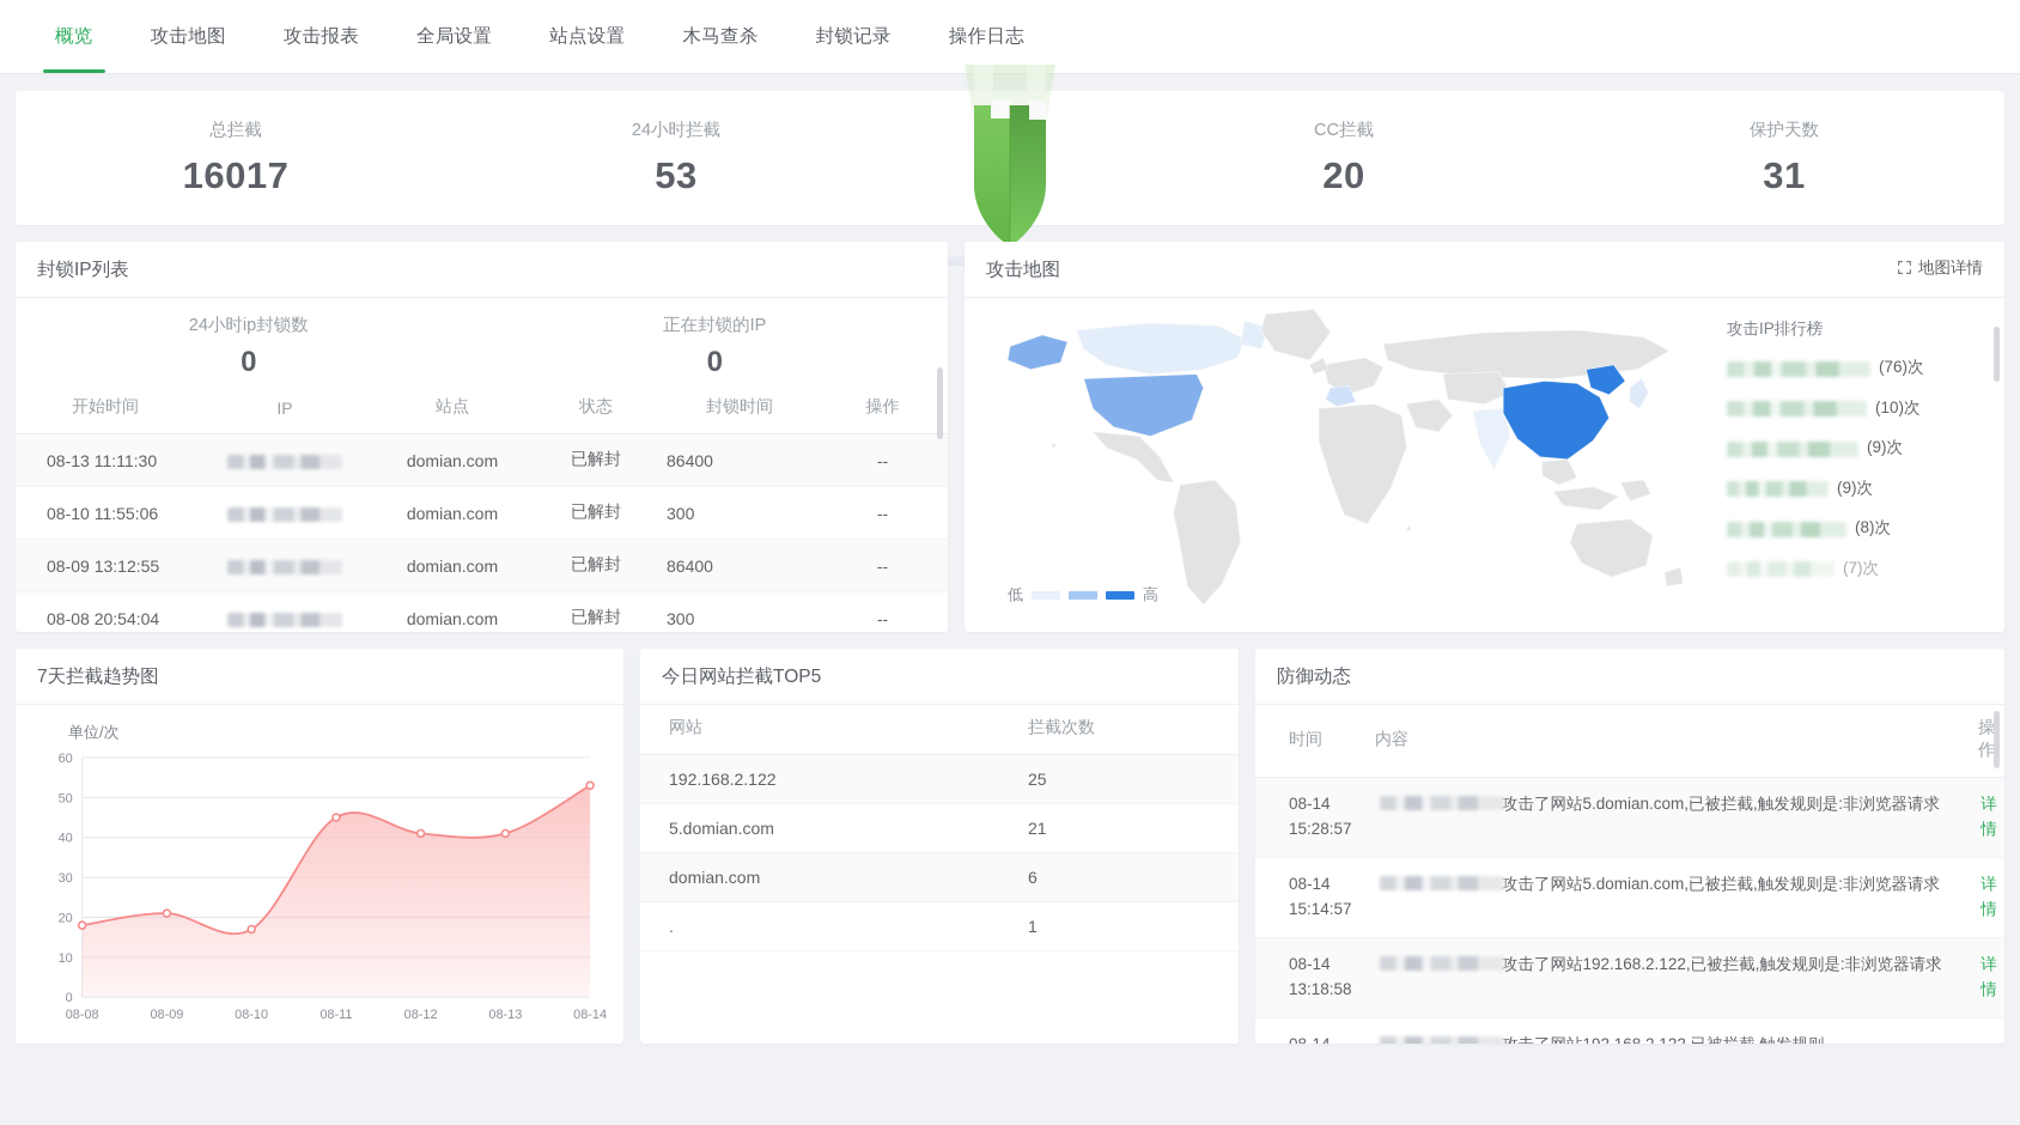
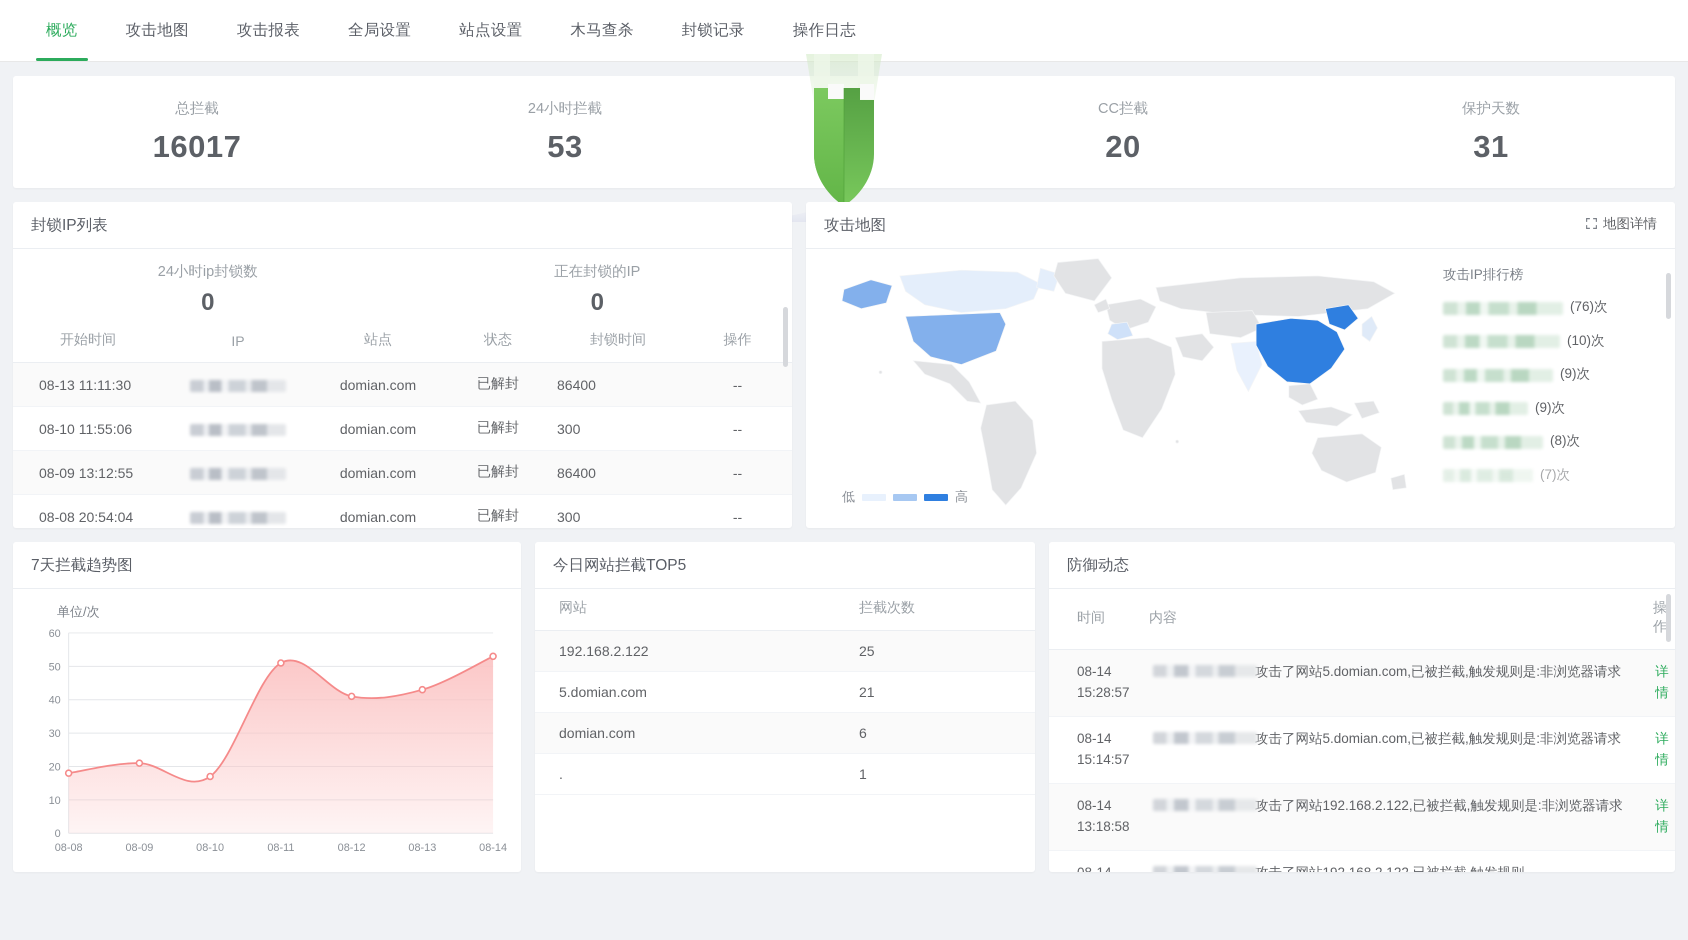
08-11: 45 -> 51
08-13: 41 -> 43
